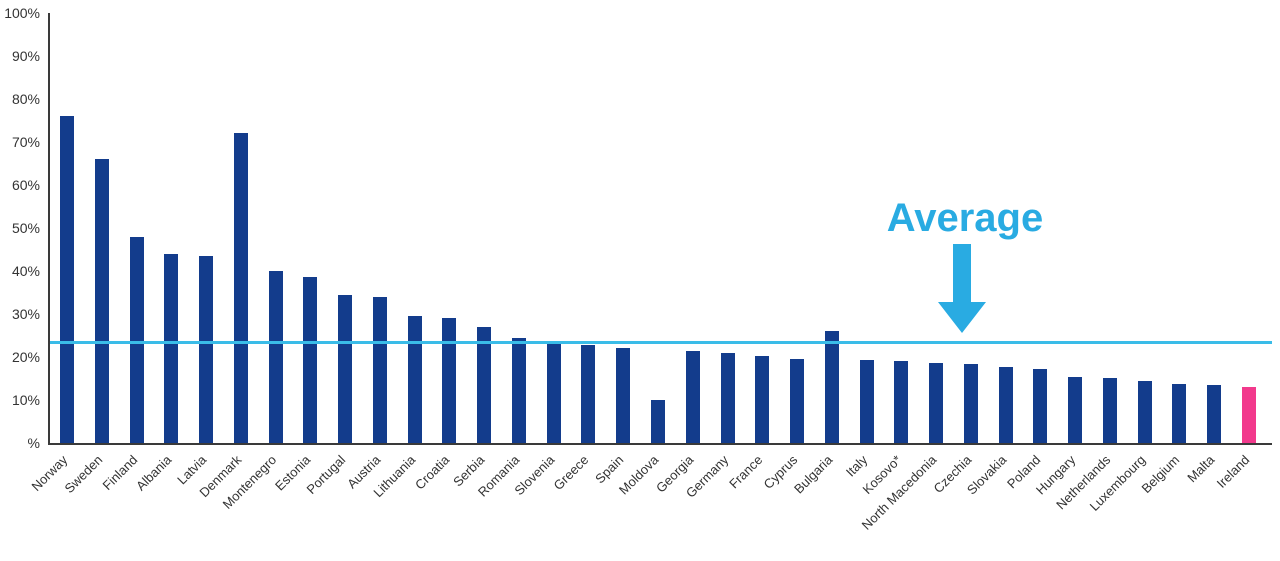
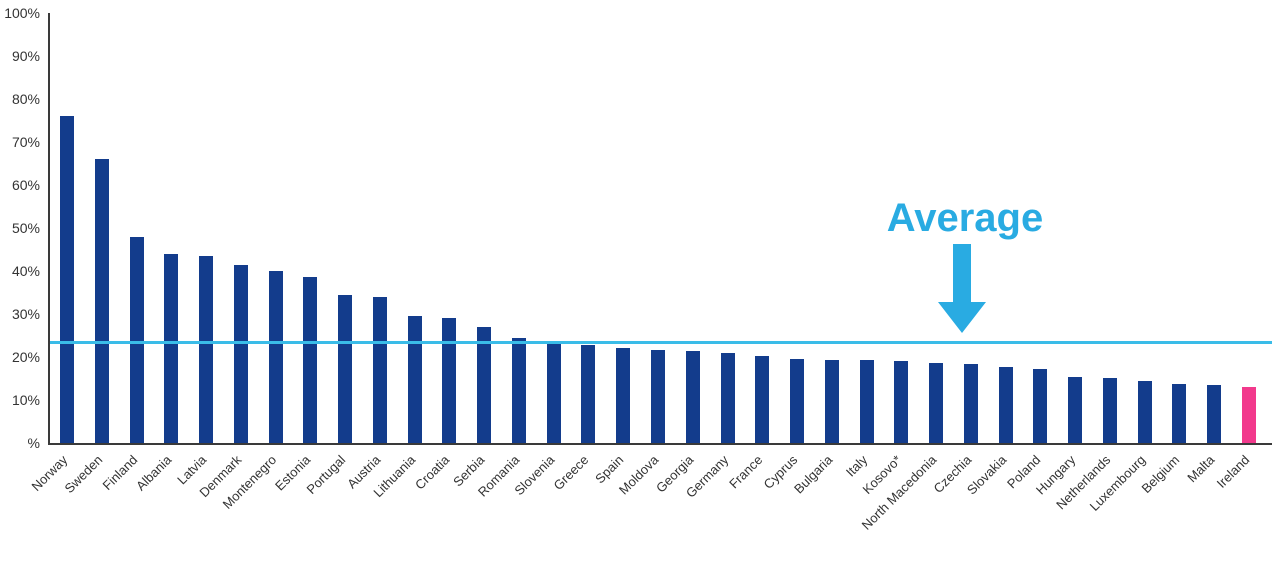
Denmark: 72% -> 42%
Moldova: 10% -> 22%
Bulgaria: 26% -> 19%
